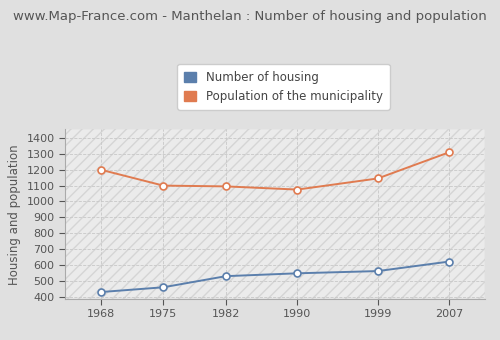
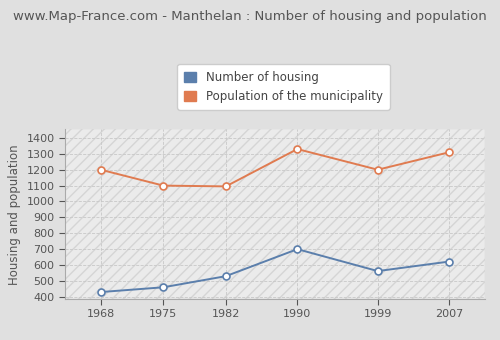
Number of housing/1990: 550 -> 700
Population of the municipality/1990: 1080 -> 1330
Population of the municipality/1999: 1140 -> 1200
